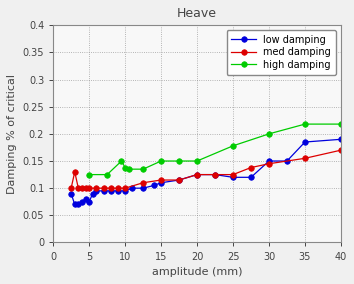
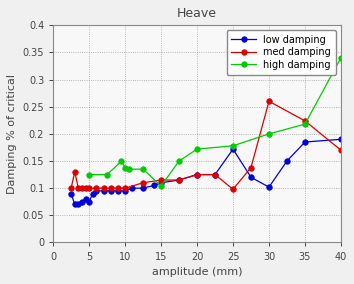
high damping/15: 0.150 -> 0.104
high damping/20: 0.150 -> 0.172
low damping/25: 0.120 -> 0.172
med damping/25: 0.125 -> 0.098
low damping/30: 0.150 -> 0.102
med damping/30: 0.145 -> 0.260
med damping/35: 0.155 -> 0.224
high damping/40: 0.218 -> 0.340
